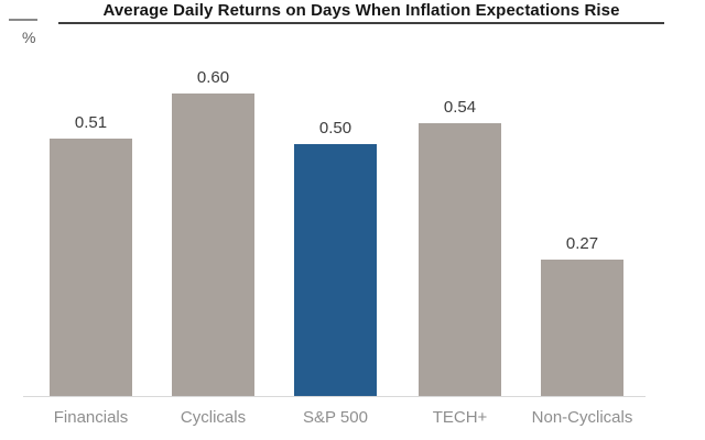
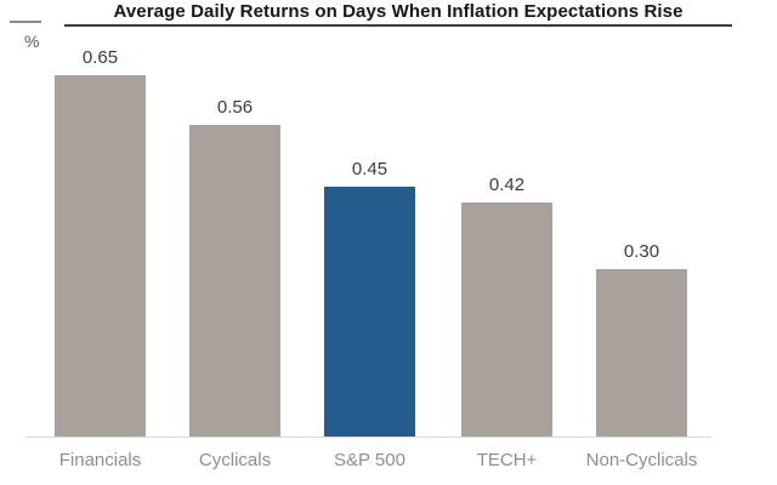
Financials: 0.51 -> 0.65
Cyclicals: 0.60 -> 0.56
S&P 500: 0.50 -> 0.45
TECH+: 0.54 -> 0.42
Non-Cyclicals: 0.27 -> 0.30
